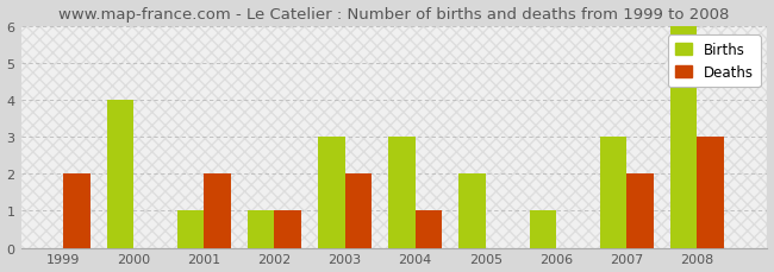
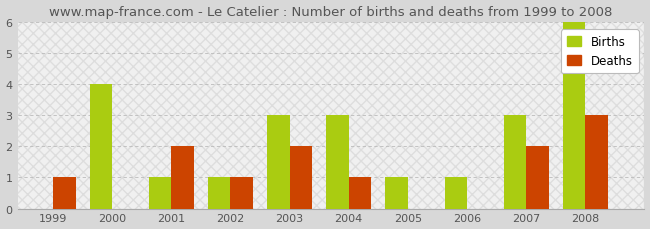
Deaths/1999: 2 -> 1
Births/2005: 2 -> 1
